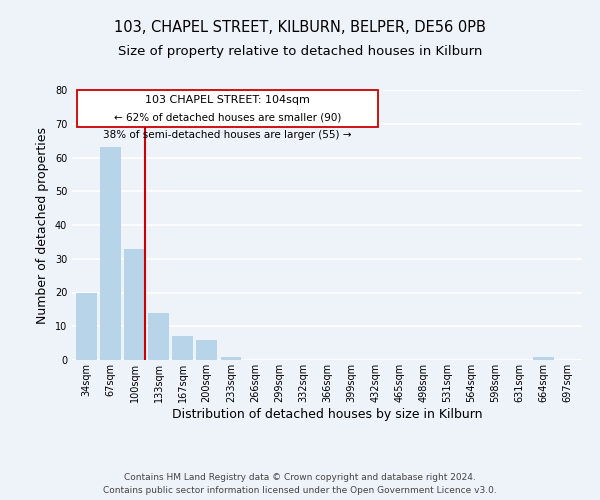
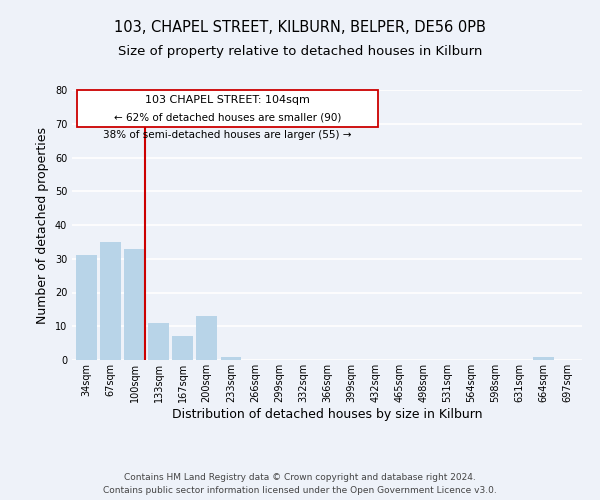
34sqm: 20 -> 31
67sqm: 63 -> 35
133sqm: 14 -> 11
200sqm: 6 -> 13
